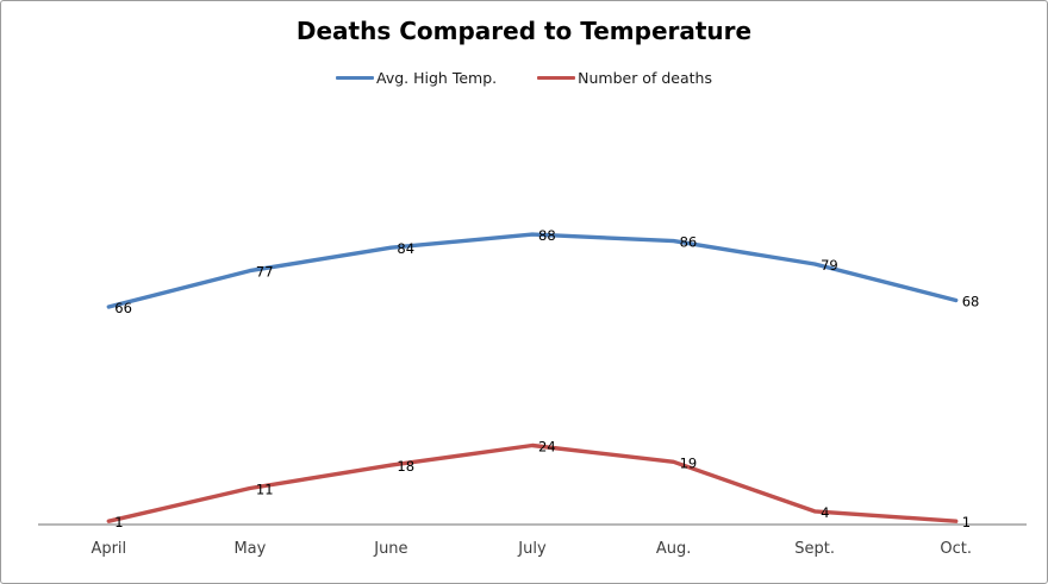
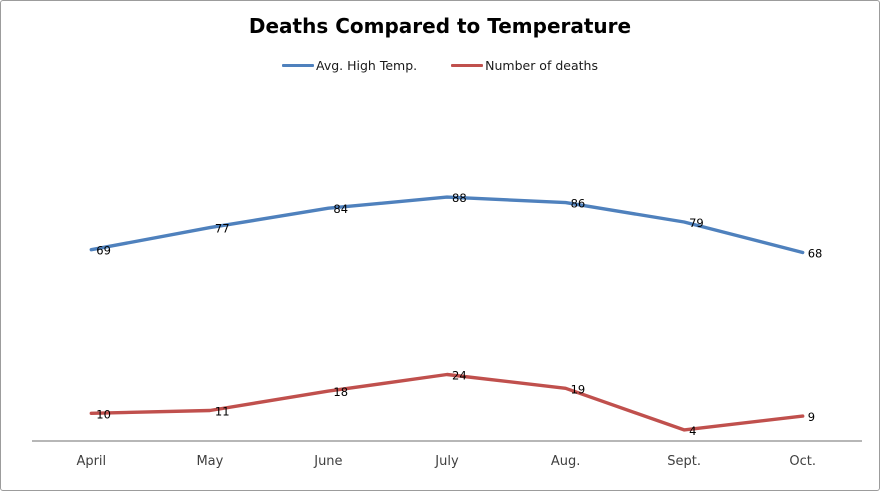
Avg. High Temp./April: 66 -> 69
Number of deaths/April: 1 -> 10
Number of deaths/Oct.: 1 -> 9
